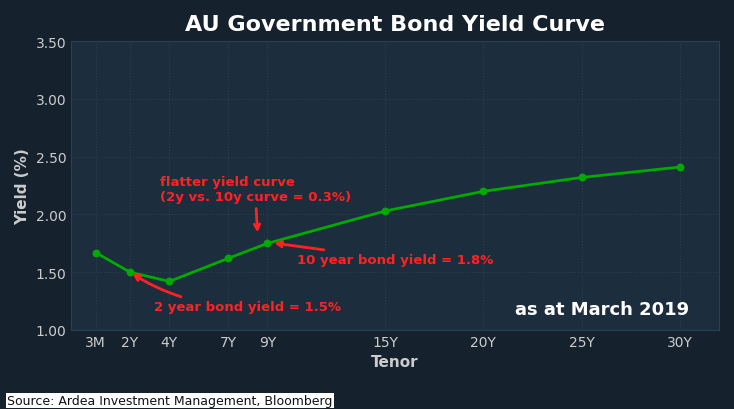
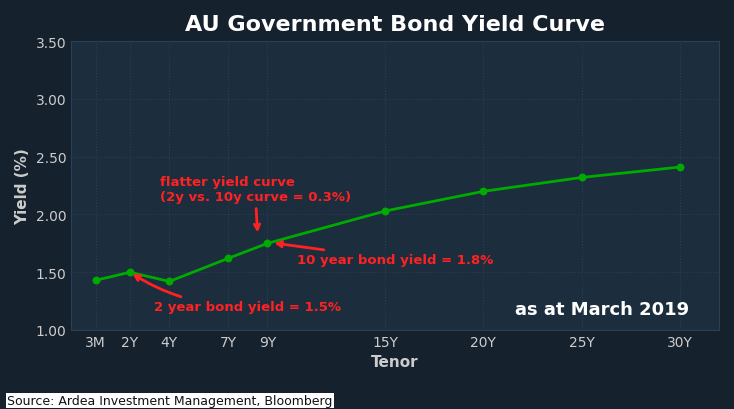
3M: 1.67 -> 1.43
